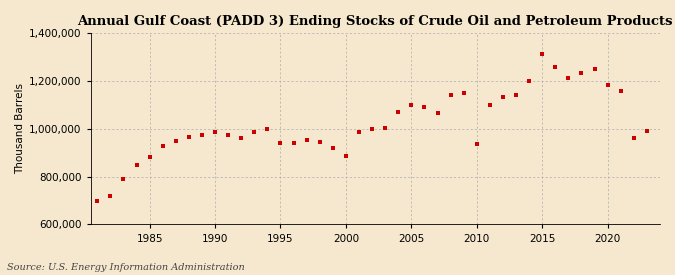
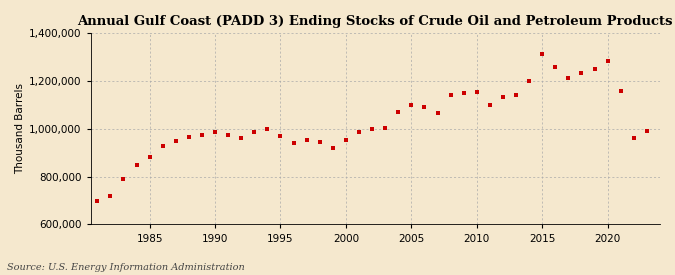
1995: 940,000 -> 970,000
2000: 885,000 -> 955,000
2010: 935,000 -> 1,155,000
2020: 1,185,000 -> 1,285,000
